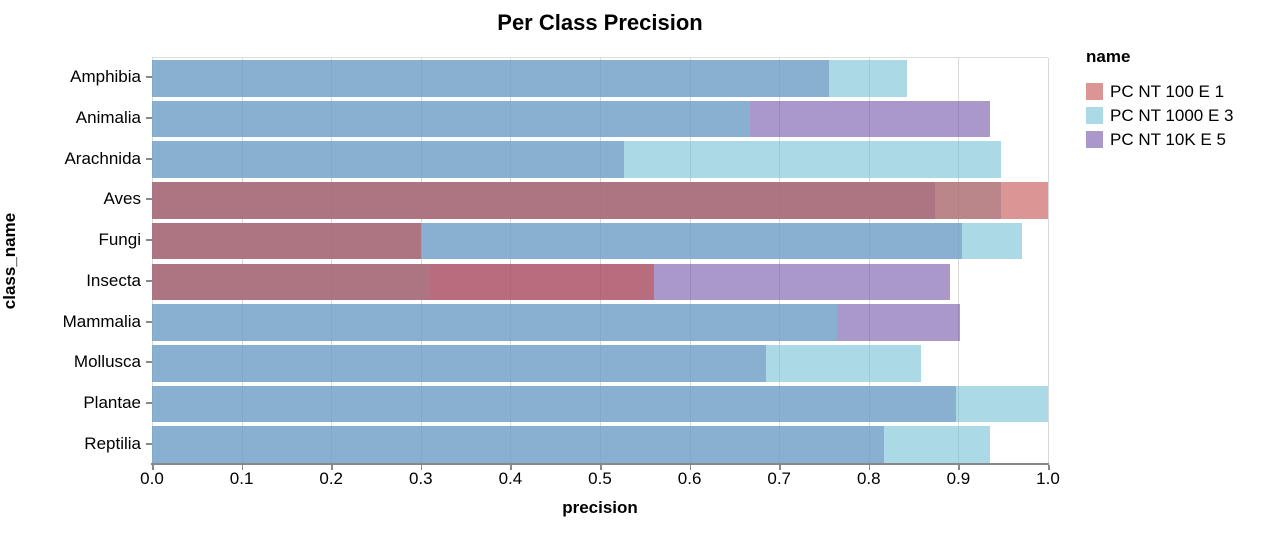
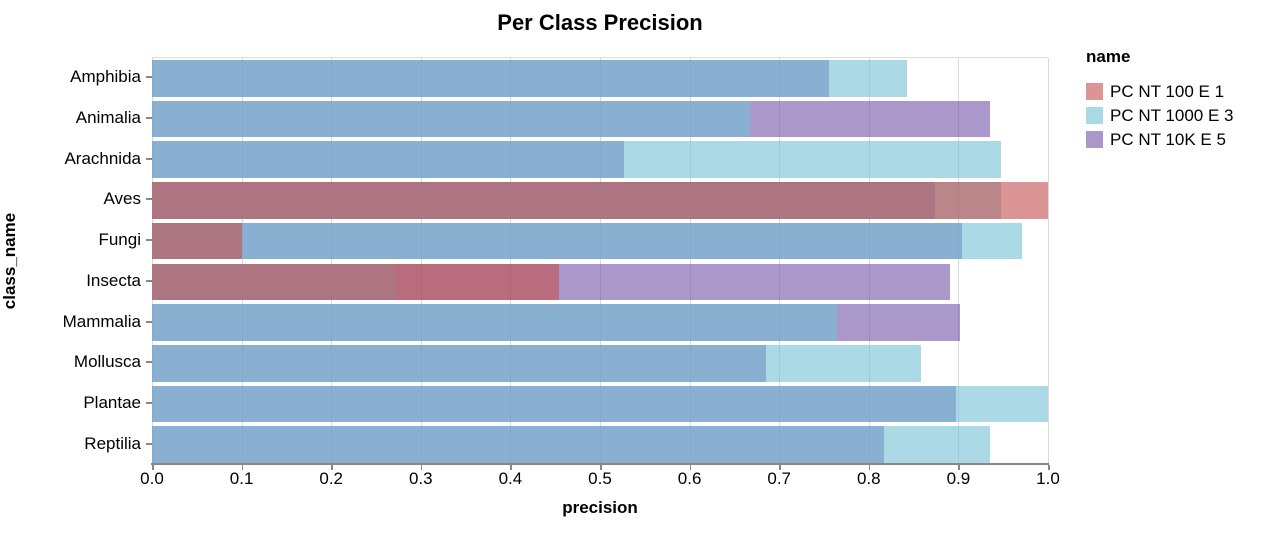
PC NT 100 E 1/Fungi: 0.30 -> 0.10
PC NT 100 E 1/Insecta: 0.56 -> 0.45
PC NT 1000 E 3/Insecta: 0.31 -> 0.27
